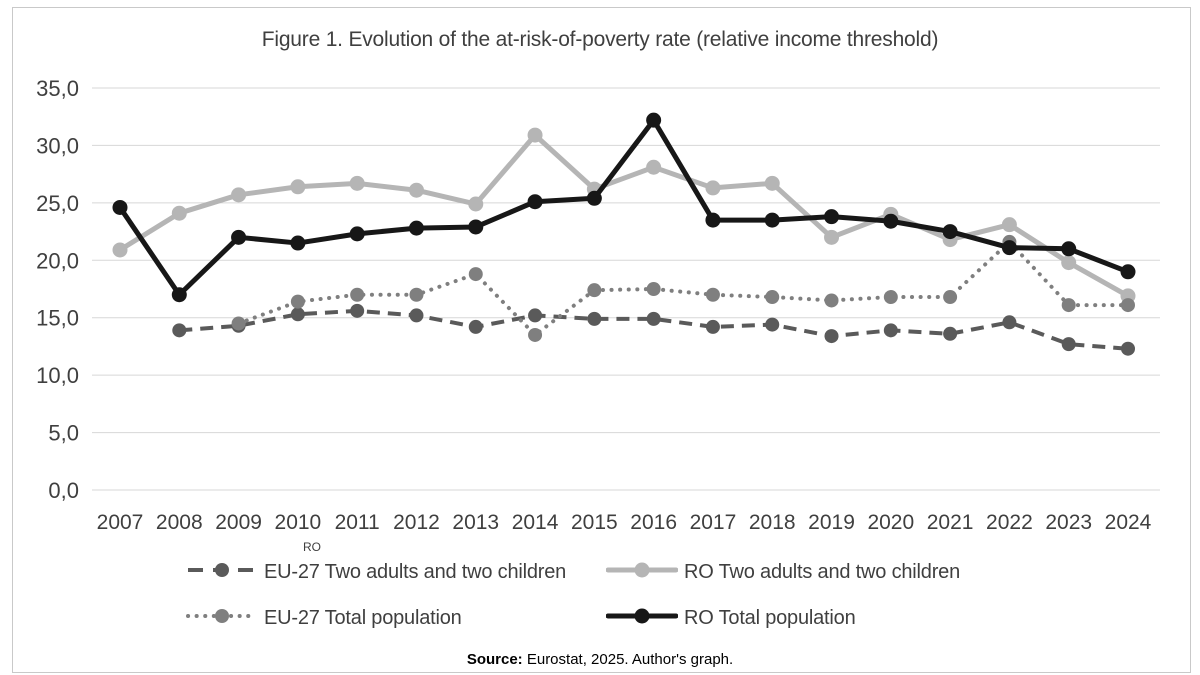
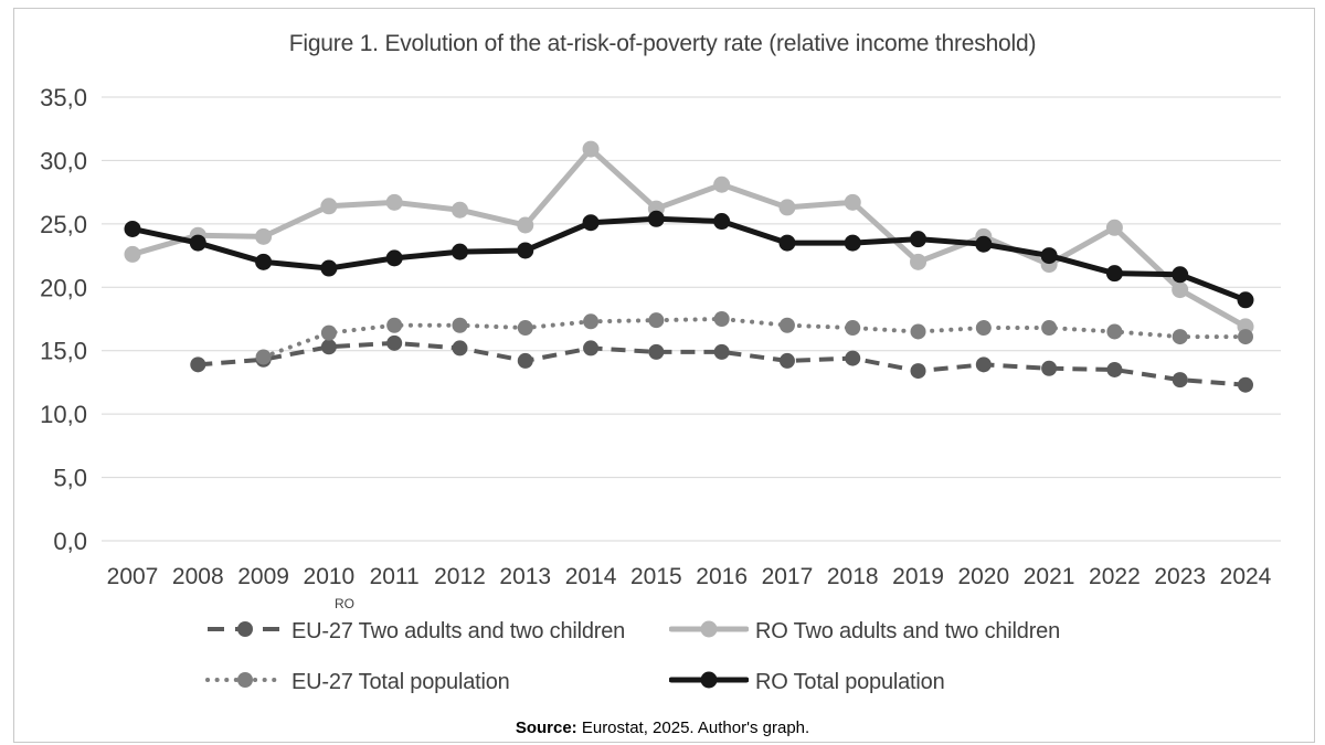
RO Two adults and two children/2007: 20,9 -> 22,6
RO Total population/2008: 17,0 -> 23,5
RO Two adults and two children/2009: 25,7 -> 24,0
EU-27 Total population/2013: 18,8 -> 16,8
EU-27 Total population/2014: 13,5 -> 17,3
RO Total population/2016: 32,2 -> 25,2
EU-27 Two adults and two children/2022: 14,6 -> 13,5
RO Two adults and two children/2022: 23,1 -> 24,7
EU-27 Total population/2022: 21,6 -> 16,5
